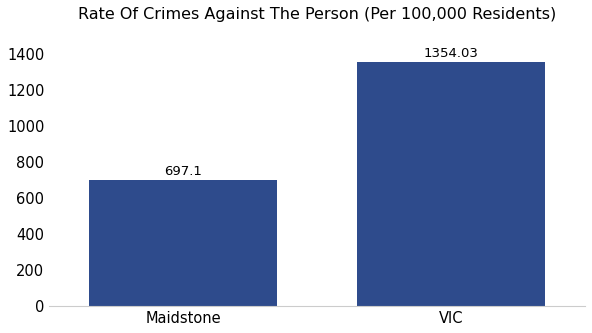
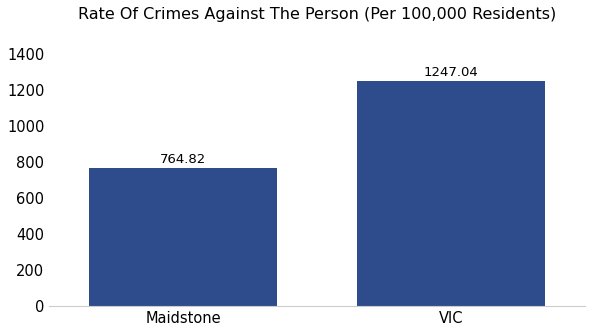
Maidstone: 697.1 -> 764.82
VIC: 1354.03 -> 1247.04
